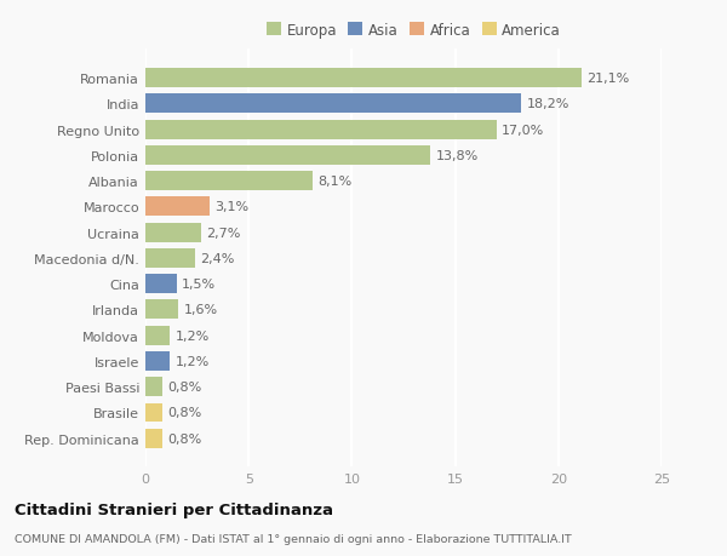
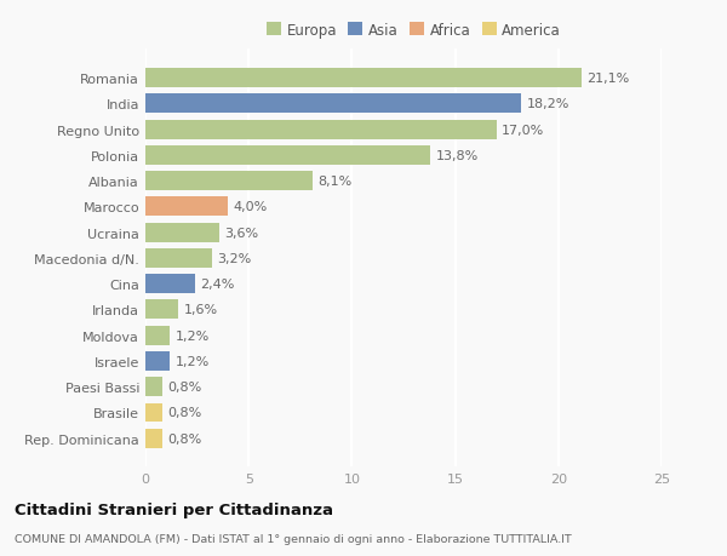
Marocco: 3,1% -> 4,0%
Ucraina: 2,7% -> 3,6%
Macedonia d/N.: 2,4% -> 3,2%
Cina: 1,5% -> 2,4%
